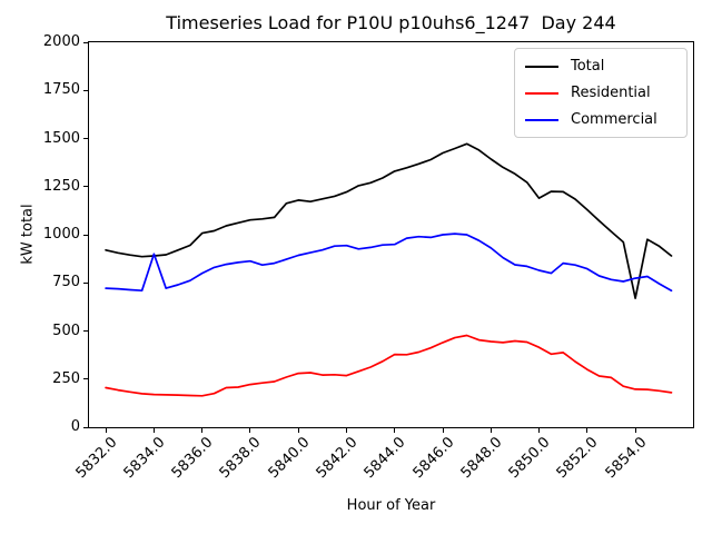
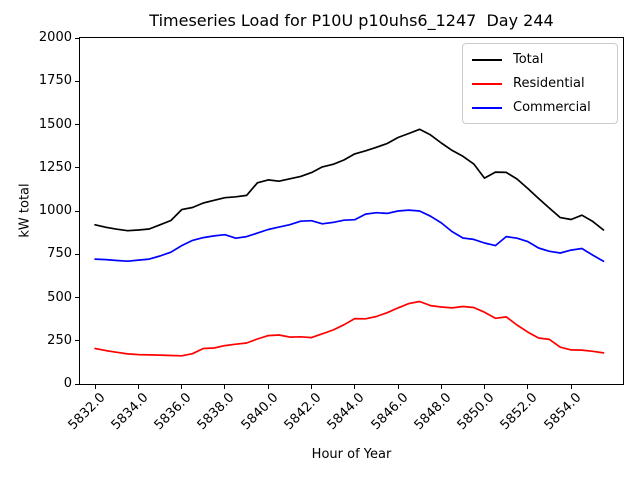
Commercial/5834.0: 900 -> 720
Total/5854.0: 670 -> 950
